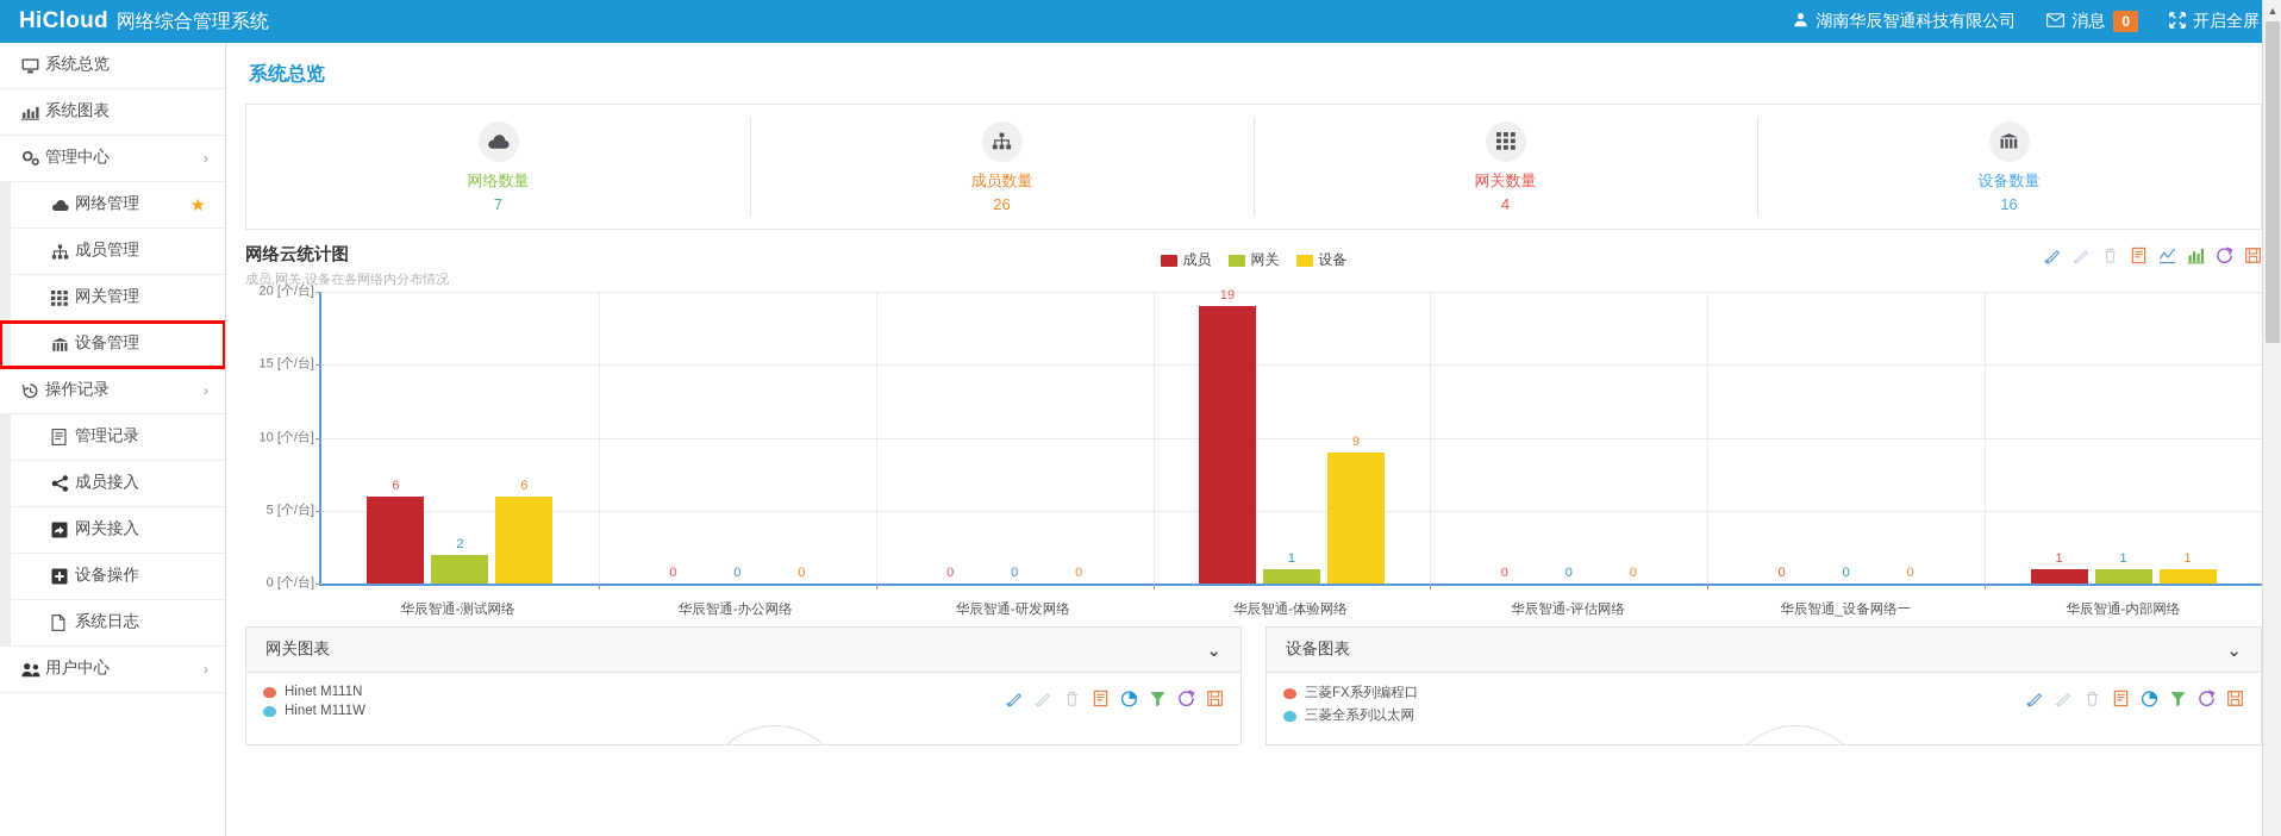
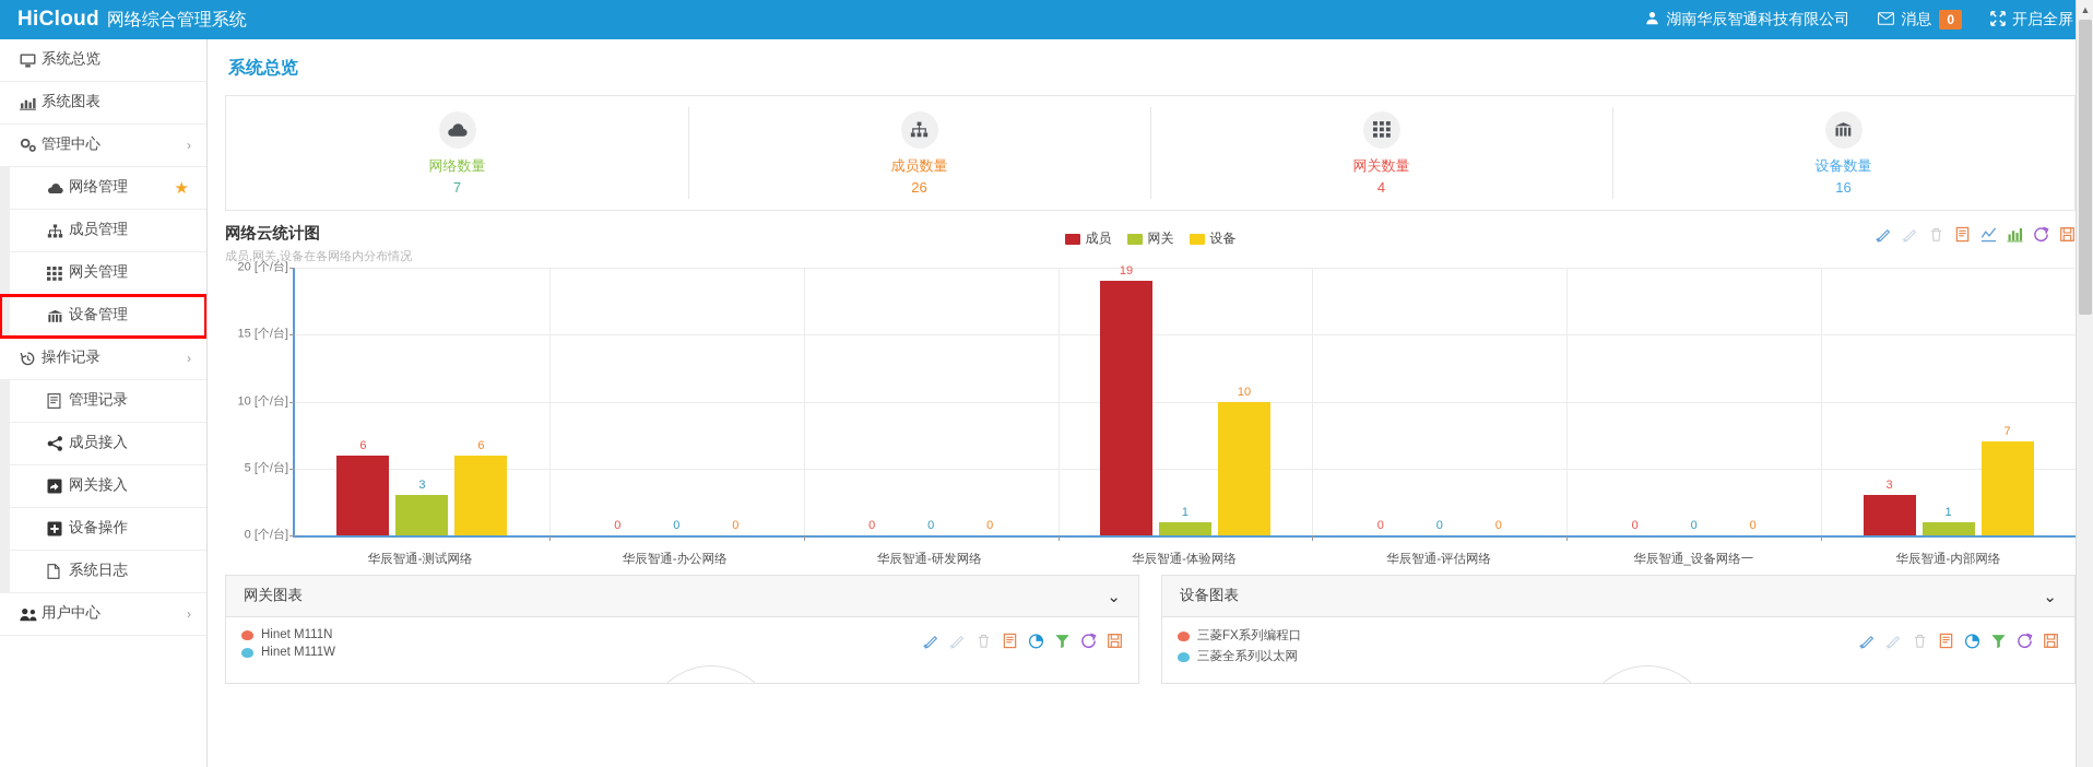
网关/华辰智通-测试网络: 2 -> 3
设备/华辰智通-体验网络: 9 -> 10
成员/华辰智通-内部网络: 1 -> 3
设备/华辰智通-内部网络: 1 -> 7
